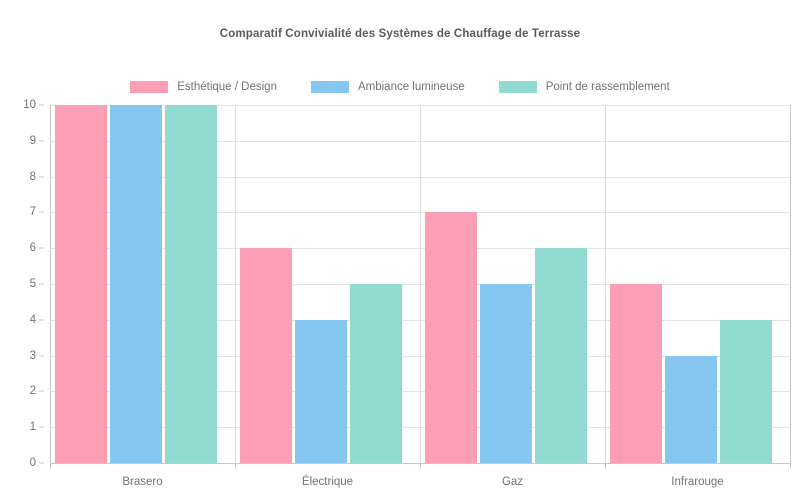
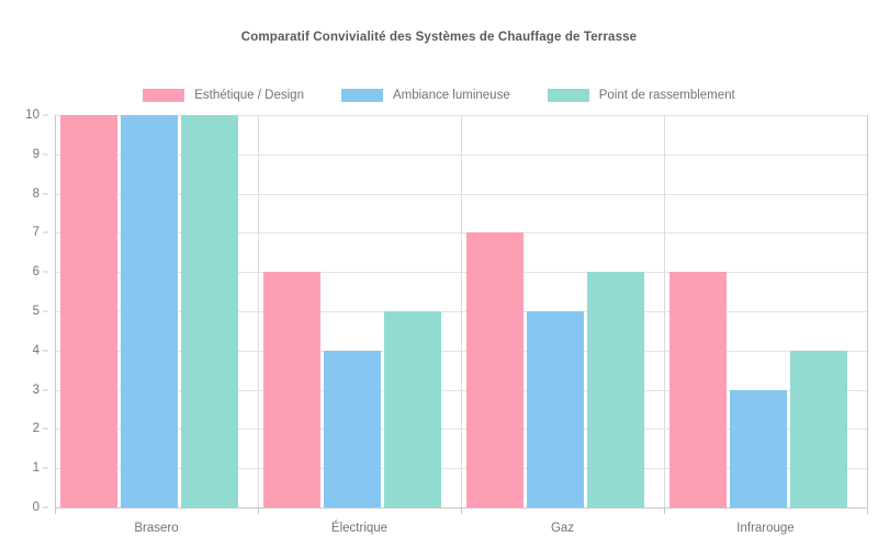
Esthétique / Design/Infrarouge: 5 -> 6
